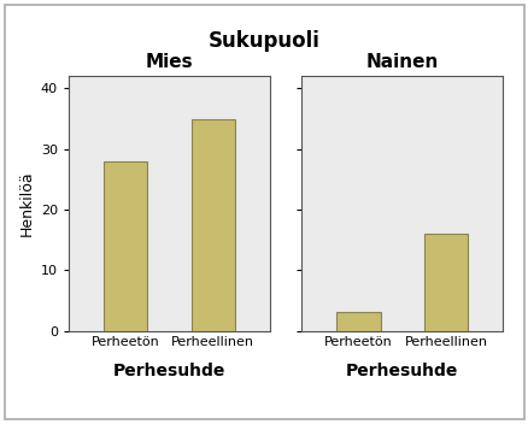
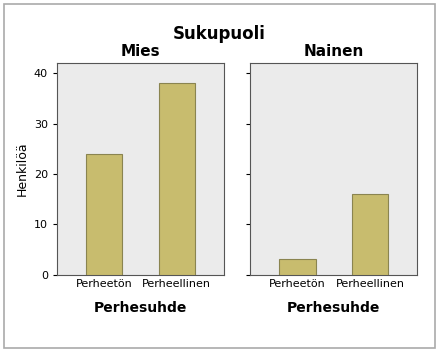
Mies/Perheetön: 28 -> 24
Mies/Perheellinen: 35 -> 38
